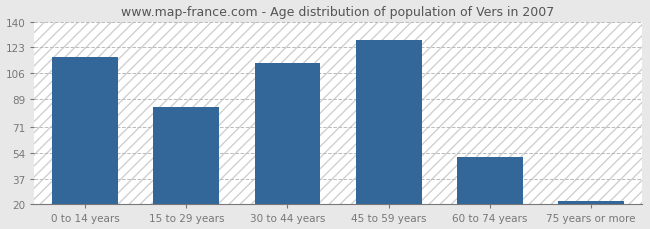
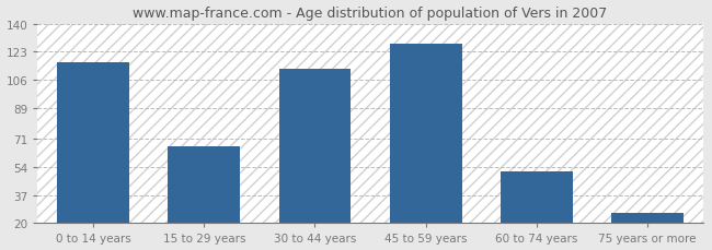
15 to 29 years: 84 -> 66
75 years or more: 22 -> 26
